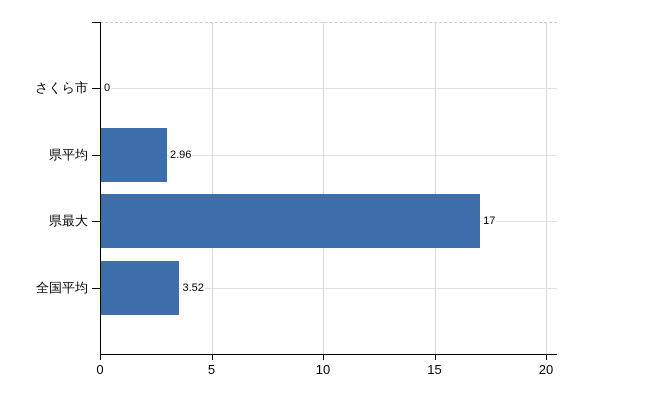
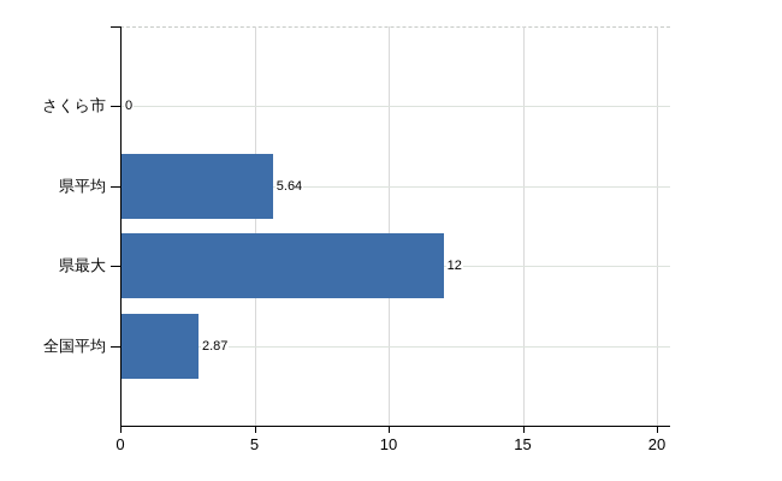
県平均: 2.96 -> 5.64
県最大: 17 -> 12
全国平均: 3.52 -> 2.87
